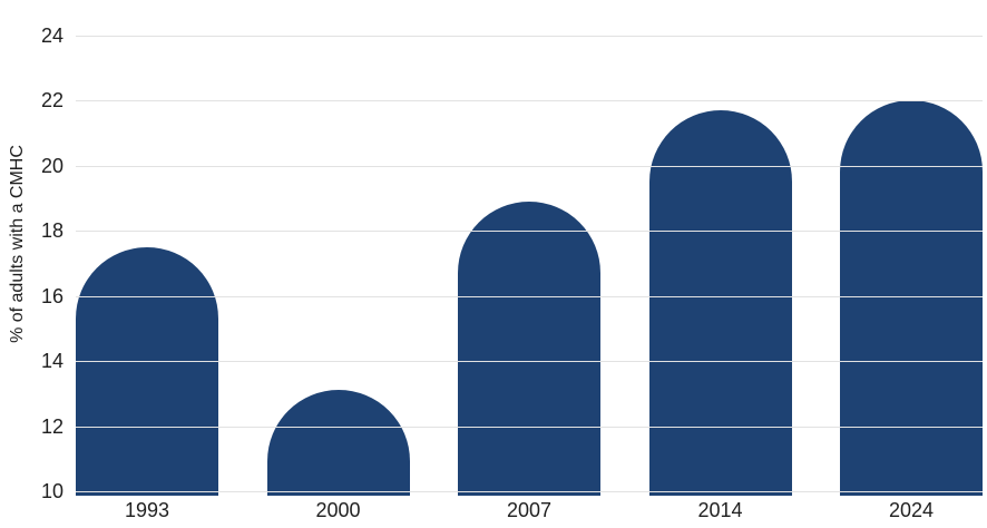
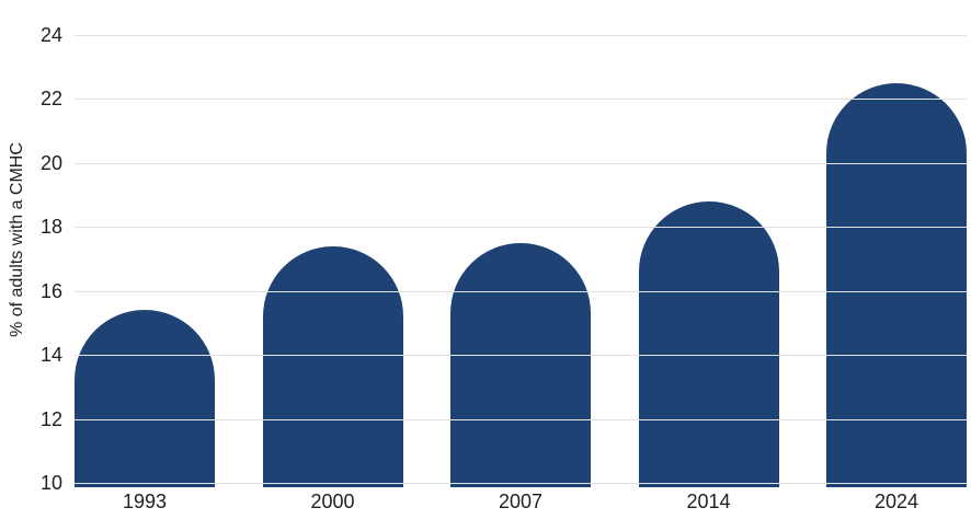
1993: 17.5 -> 15.4
2000: 13.1 -> 17.4
2007: 18.9 -> 17.5
2014: 21.7 -> 18.8
2024: 22.0 -> 22.5
